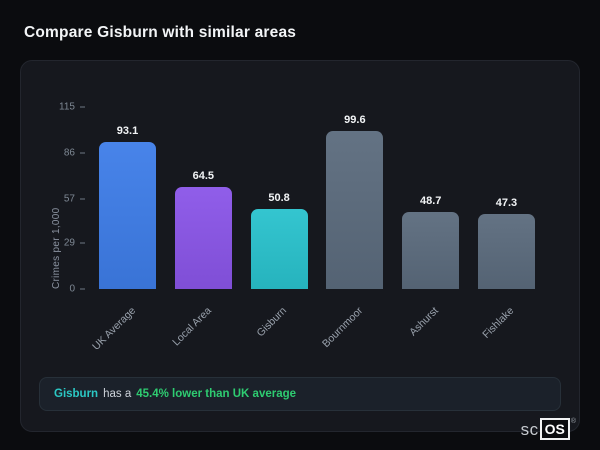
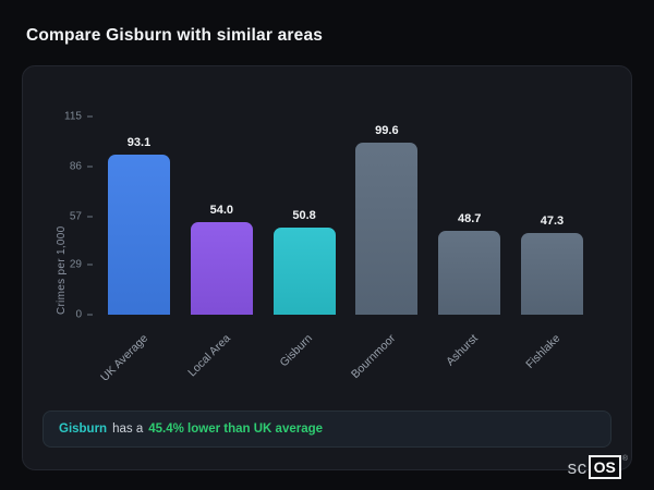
Local Area: 64.5 -> 54.0
